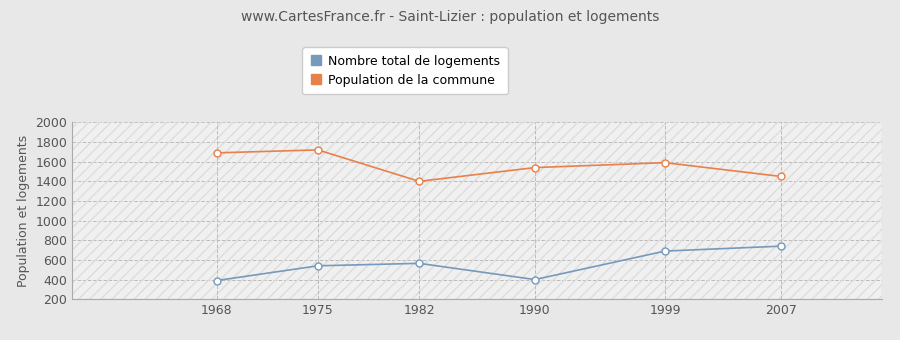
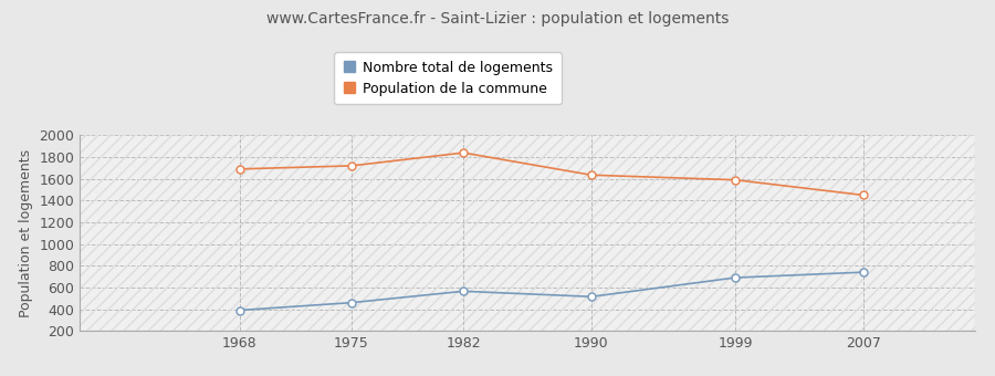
Nombre total de logements/1975: 540 -> 460
Population de la commune/1982: 1400 -> 1840
Nombre total de logements/1990: 400 -> 520
Population de la commune/1990: 1540 -> 1640
